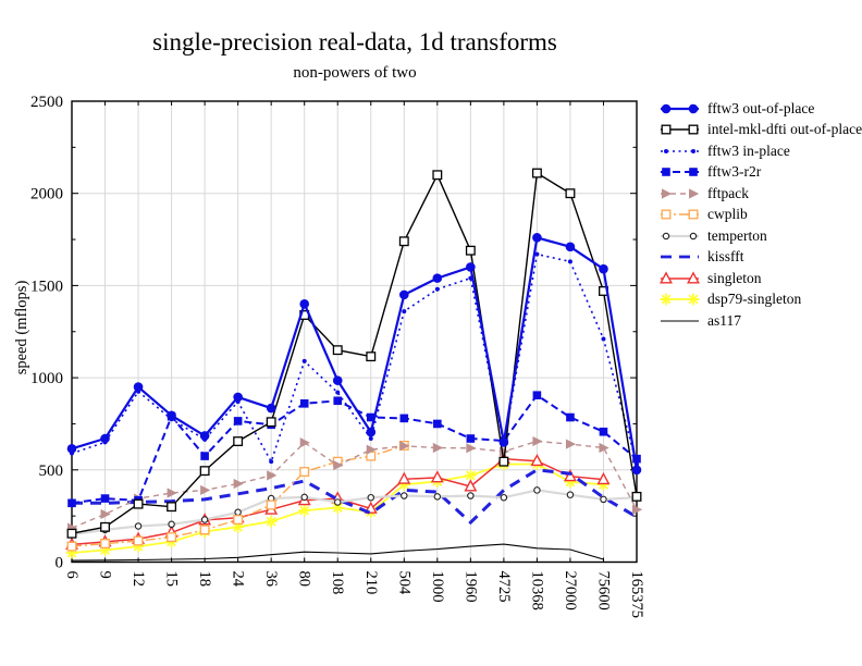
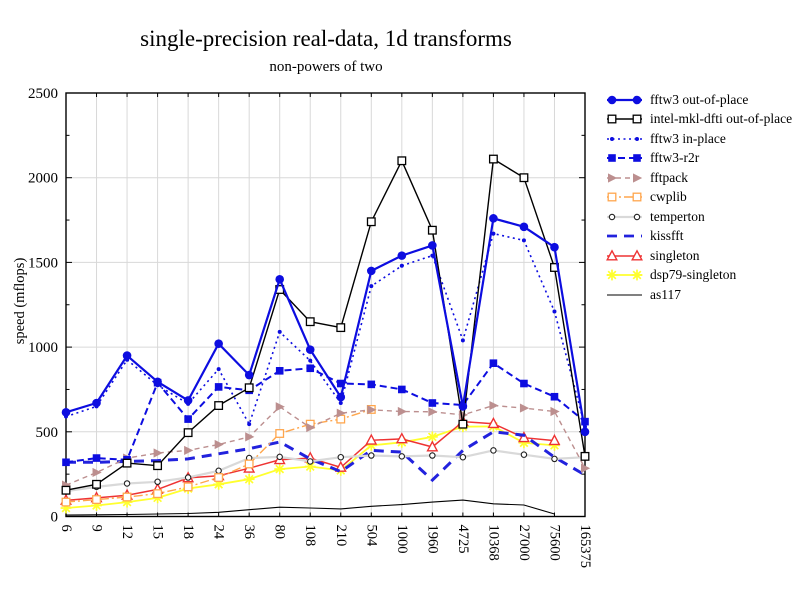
fftw3 out-of-place/24: 900 -> 1020
fftw3 in-place/4725: 640 -> 1040
